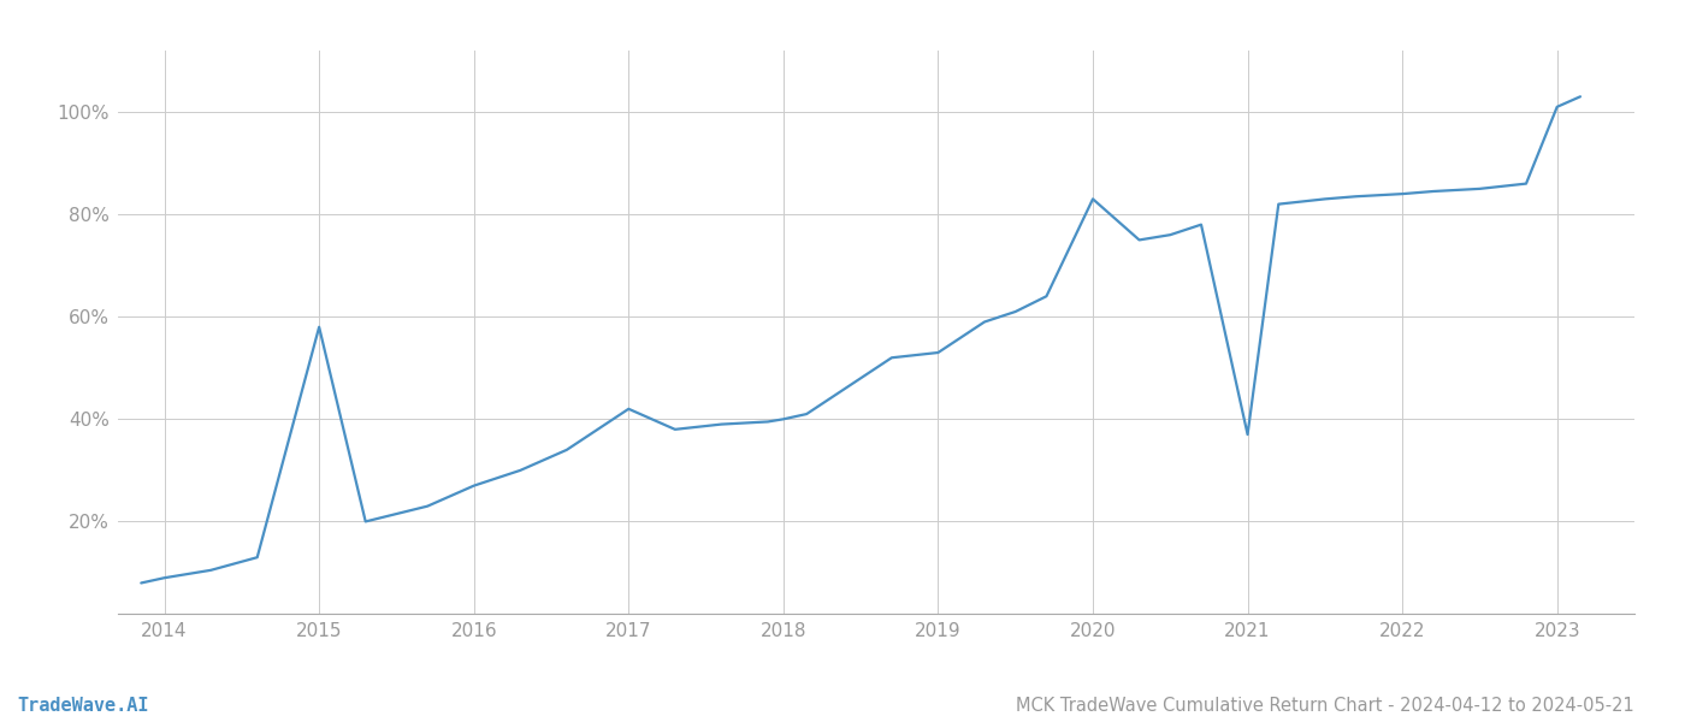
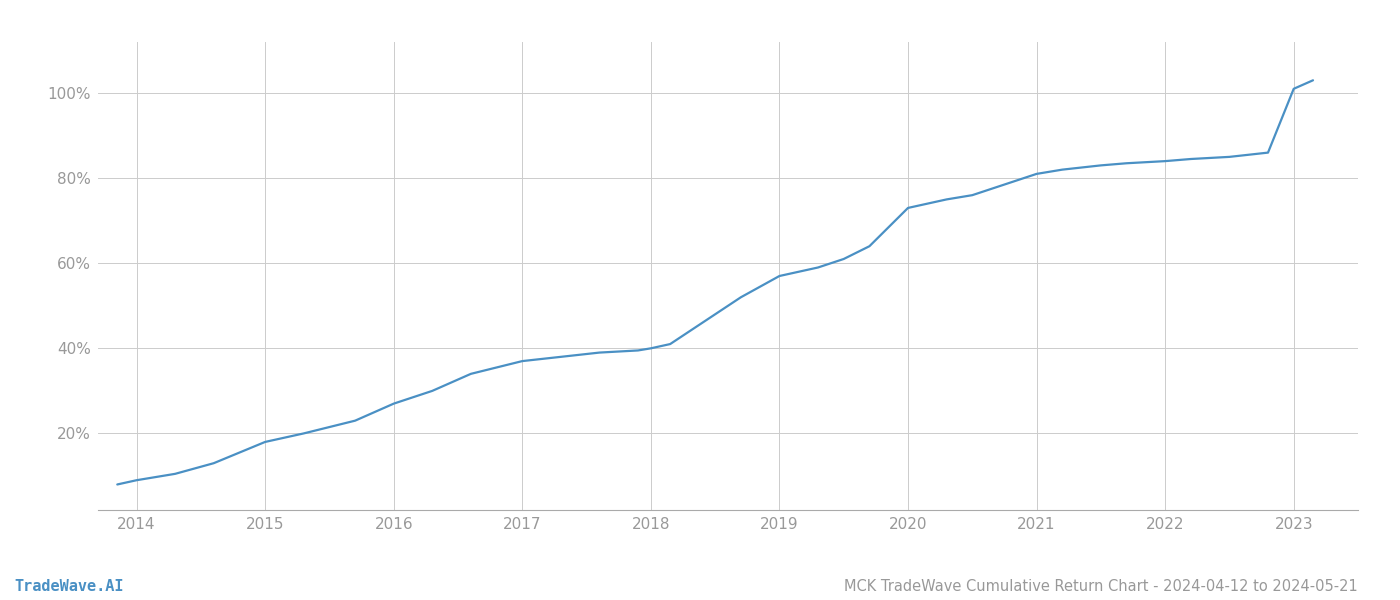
2015: 58.0% -> 18.0%
2017: 42.0% -> 37.0%
2019: 53.0% -> 57.0%
2020: 83.0% -> 73.0%
2021: 37.0% -> 81.0%
